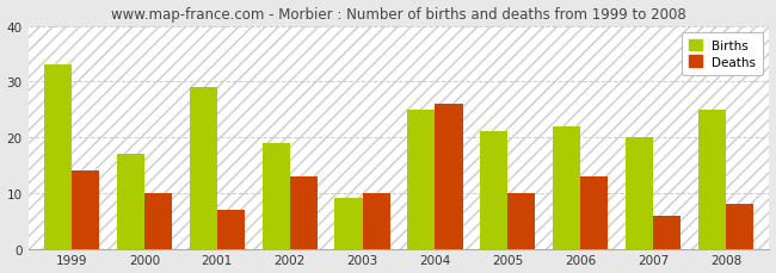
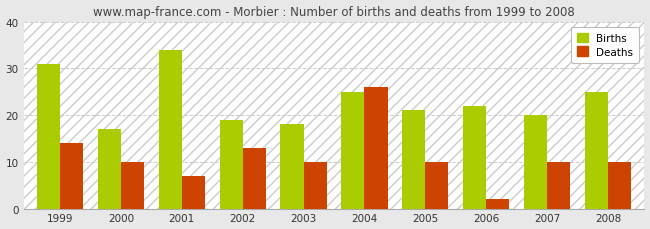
Births/1999: 33 -> 31
Births/2001: 29 -> 34
Births/2003: 9 -> 18
Deaths/2006: 13 -> 2
Deaths/2007: 6 -> 10
Deaths/2008: 8 -> 10
